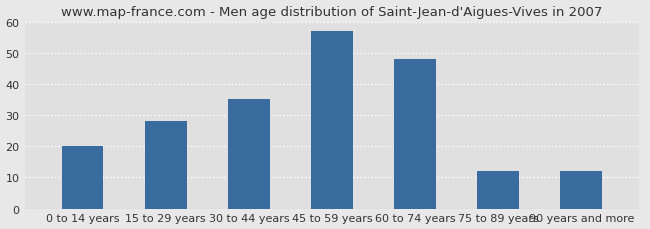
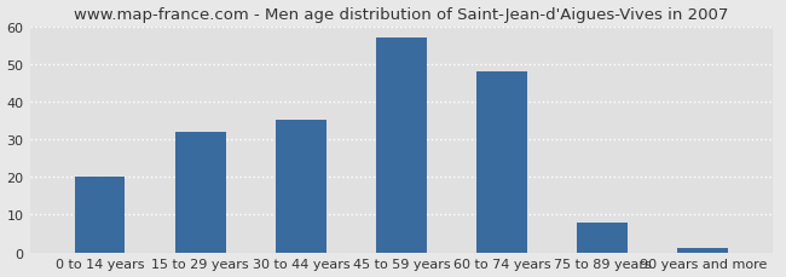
15 to 29 years: 28 -> 32
75 to 89 years: 12 -> 8
90 years and more: 12 -> 1
